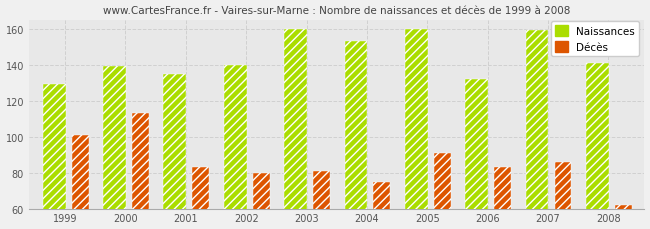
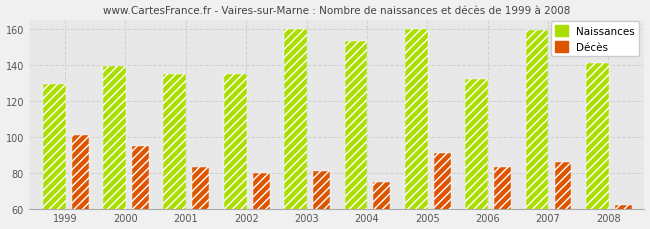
Décès/2000: 113 -> 95
Naissances/2002: 140 -> 135
